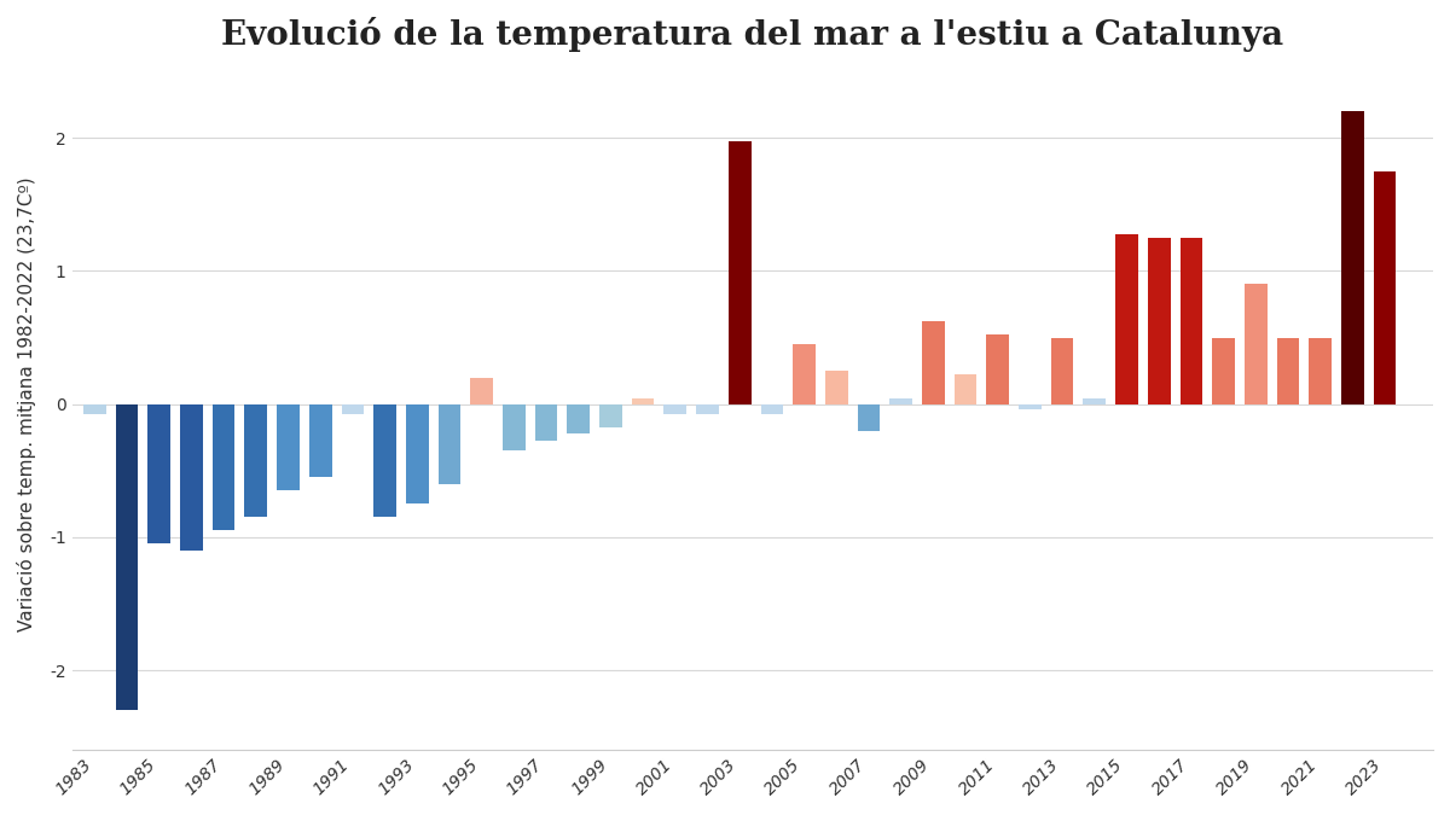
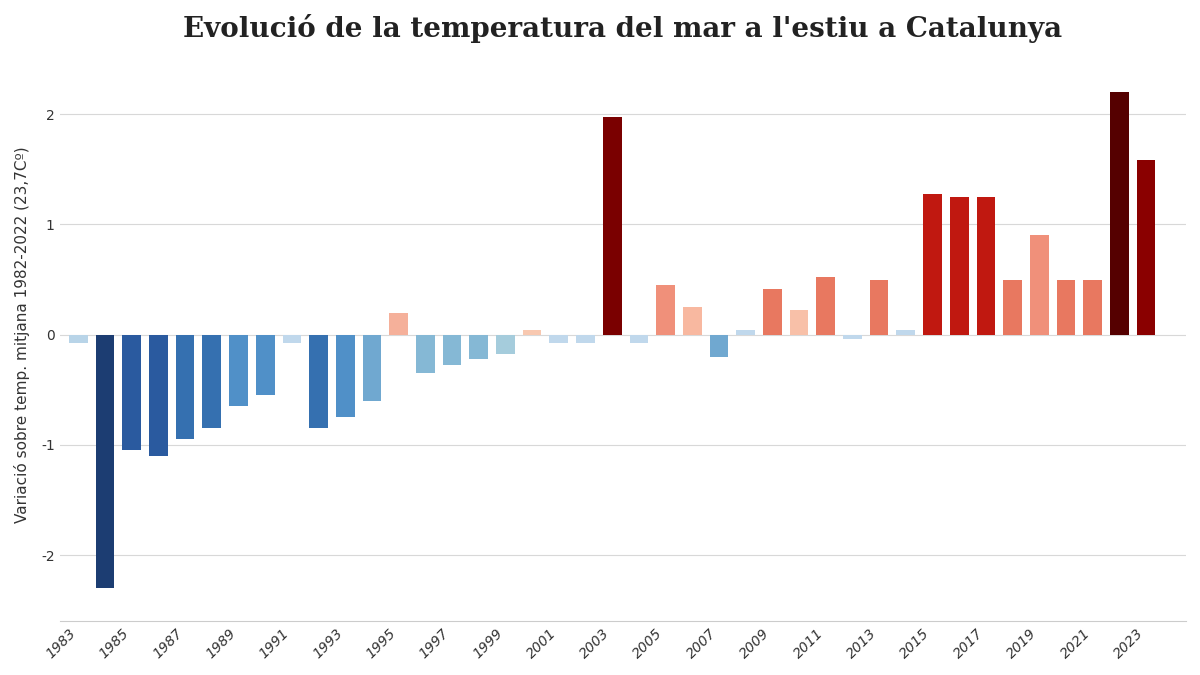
2009: 0.62 -> 0.41
2023: 1.75 -> 1.58
